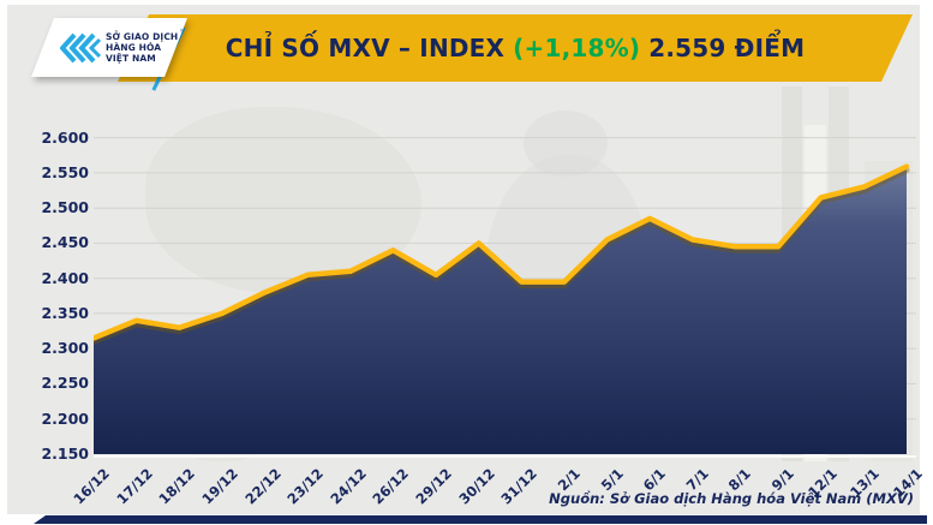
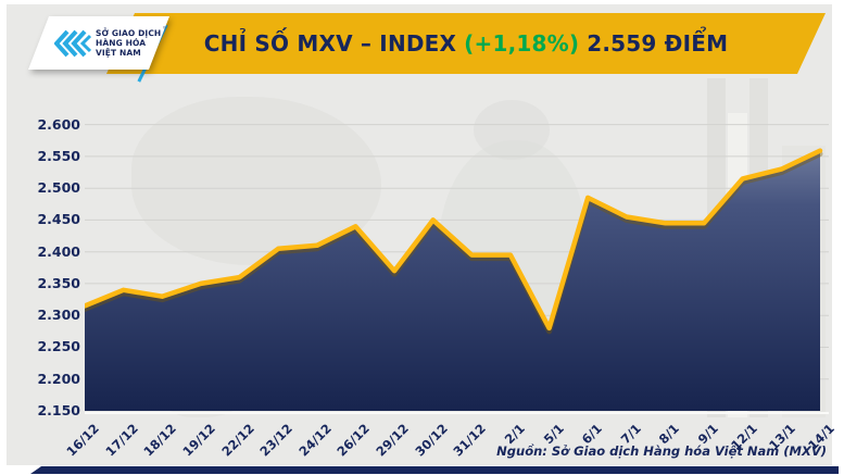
22/12: 2380 -> 2360
29/12: 2400 -> 2370
5/1: 2460 -> 2280
